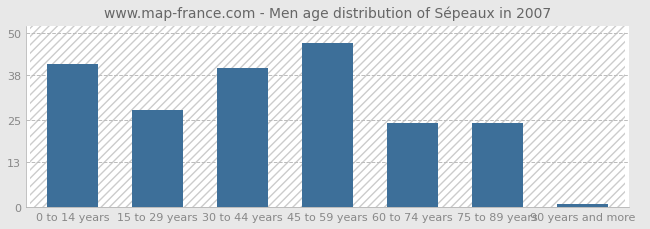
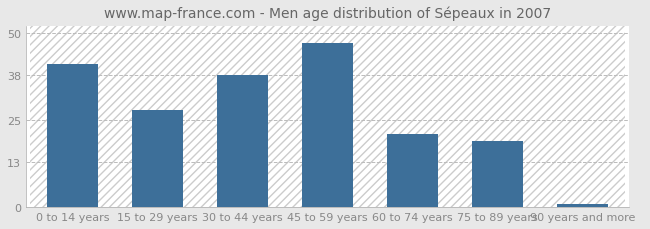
30 to 44 years: 40 -> 38
60 to 74 years: 24 -> 21
75 to 89 years: 24 -> 19
